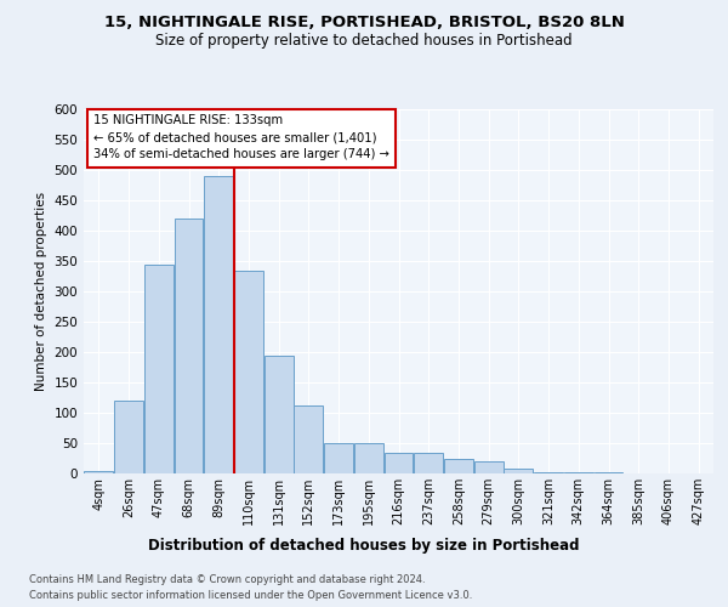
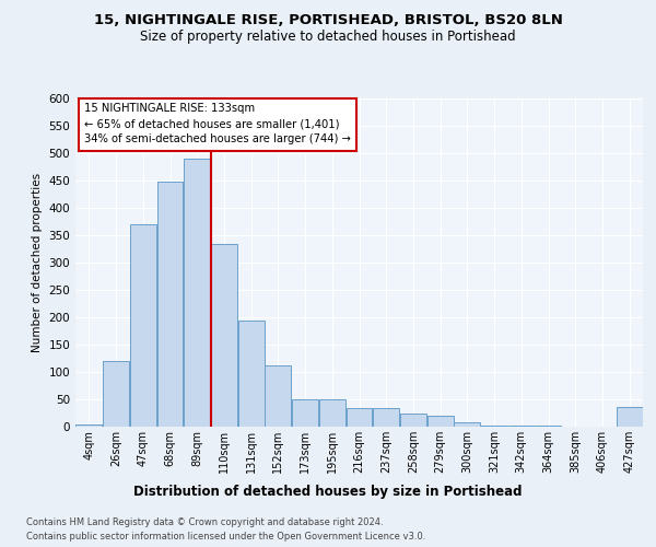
47sqm: 345 -> 370
68sqm: 420 -> 448
427sqm: 1 -> 36
